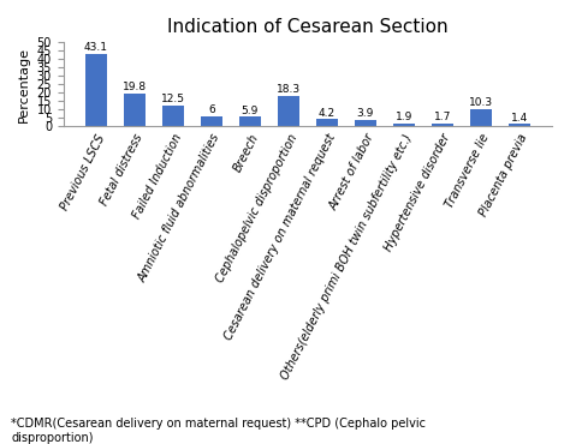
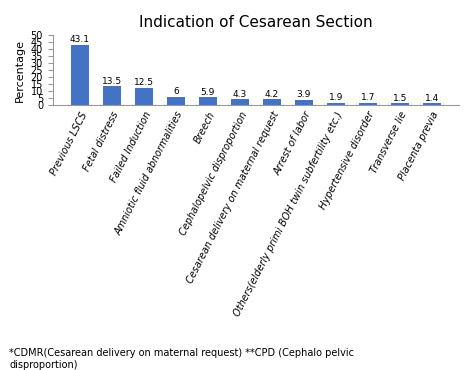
Fetal distress: 19.8 -> 13.5
Cephalopelvic disproportion: 18.3 -> 4.3
Transverse lie: 10.3 -> 1.5
